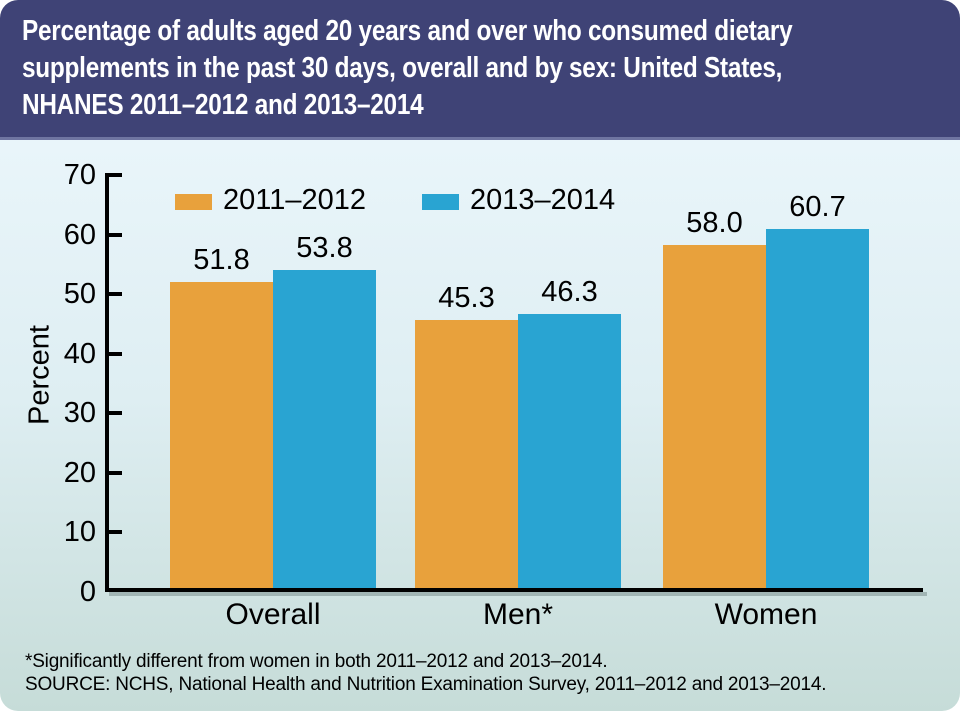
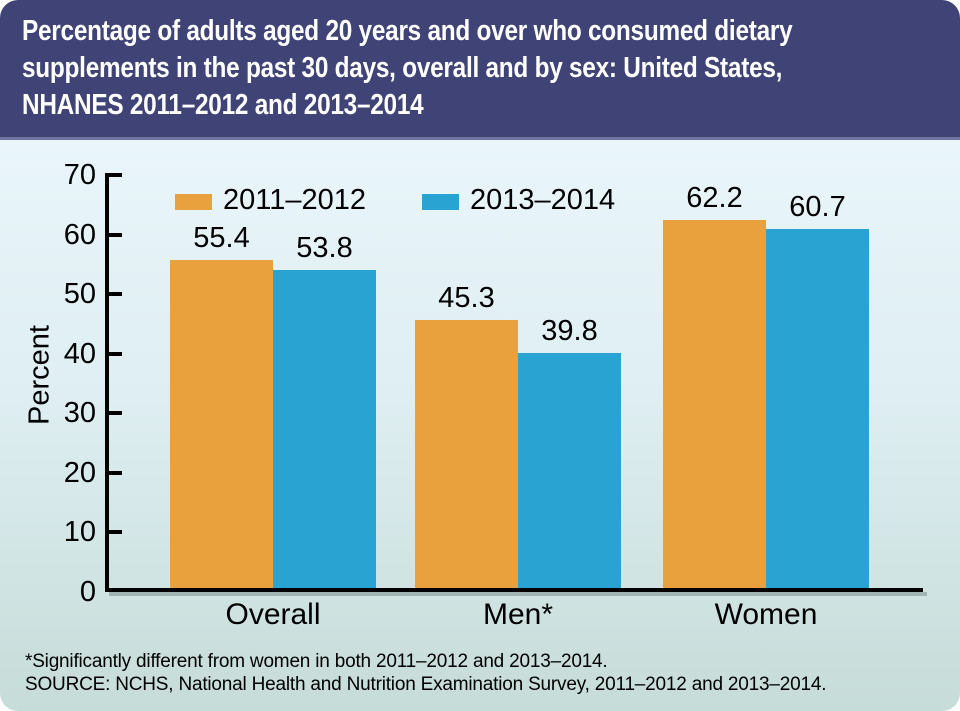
2011–2012/Overall: 51.8 -> 55.4
2013–2014/Men*: 46.3 -> 39.8
2011–2012/Women: 58.0 -> 62.2
